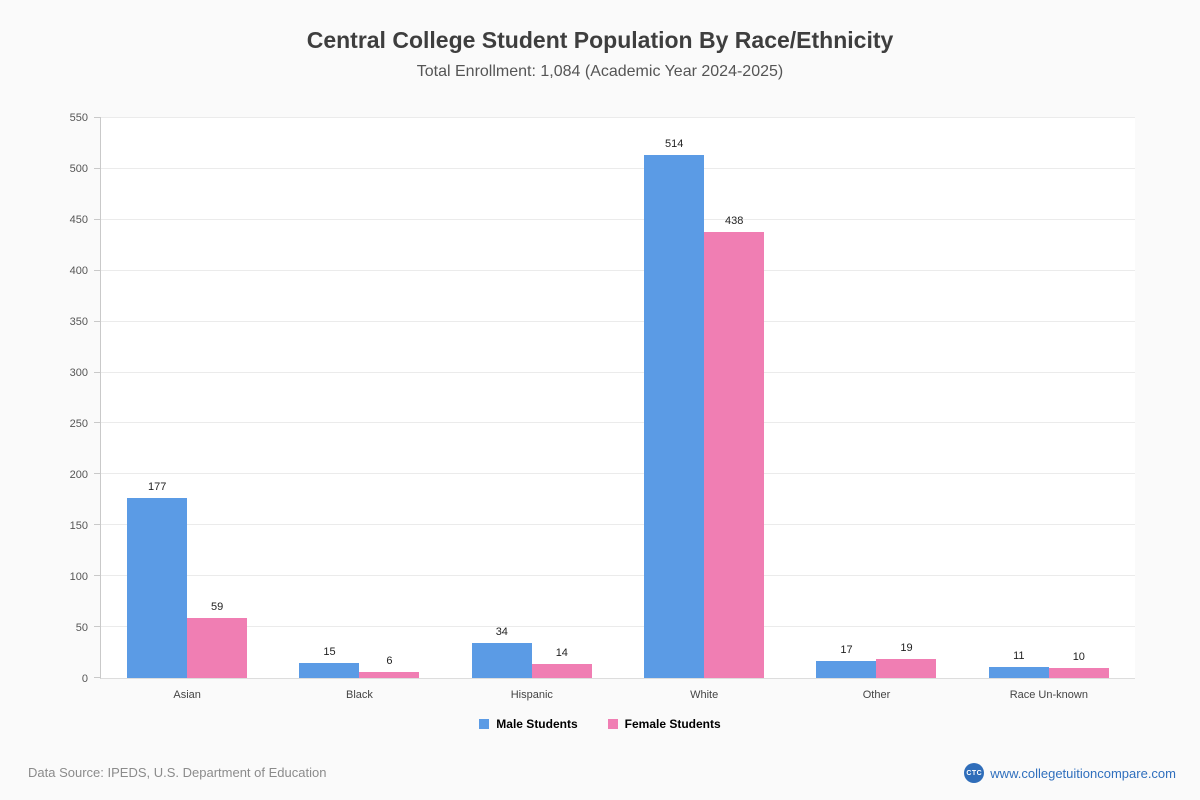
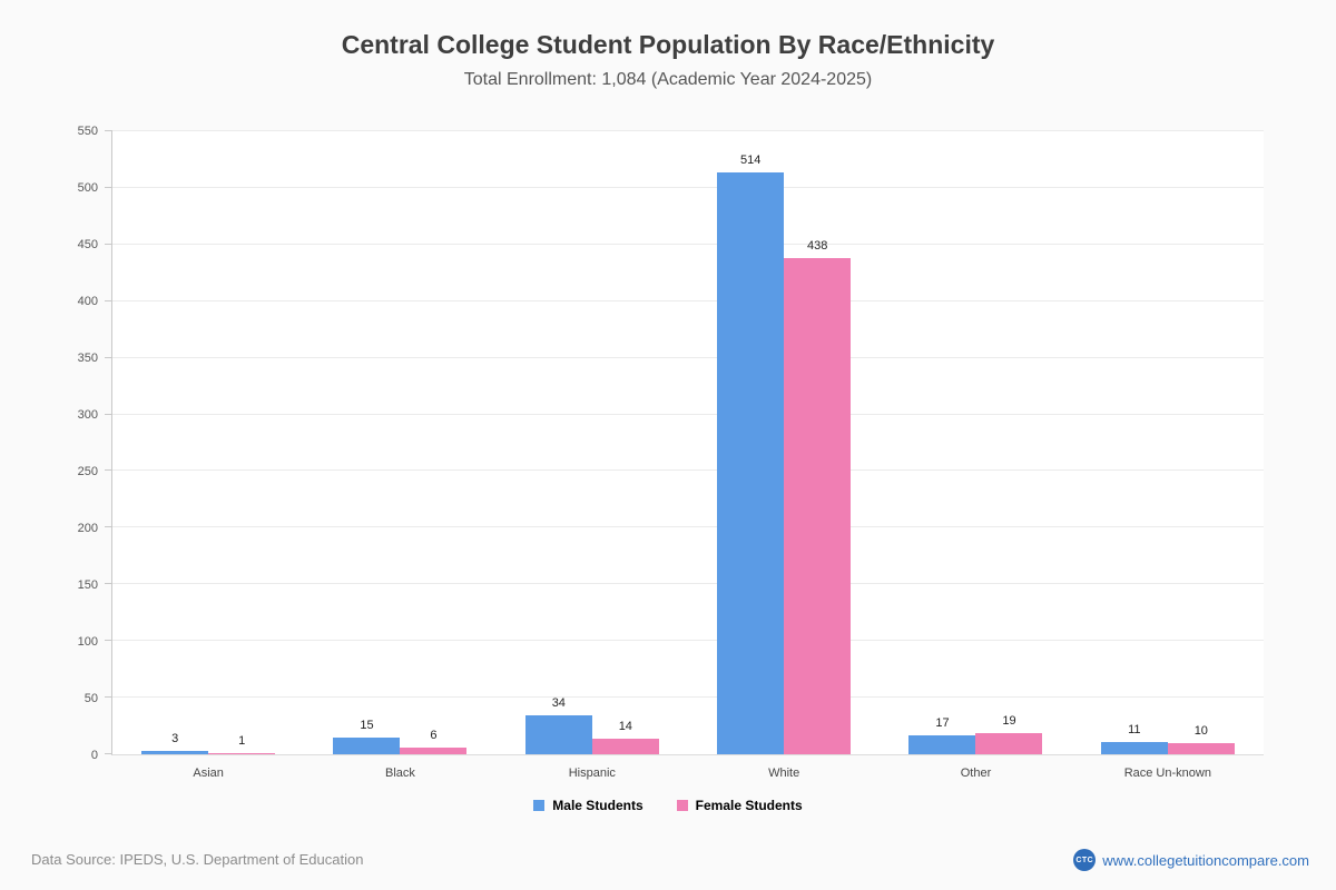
Male Students/Asian: 177 -> 3
Female Students/Asian: 59 -> 1
